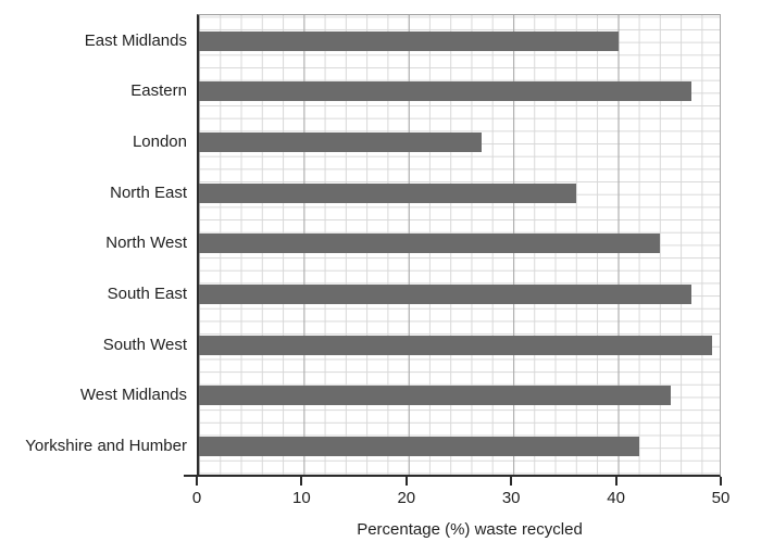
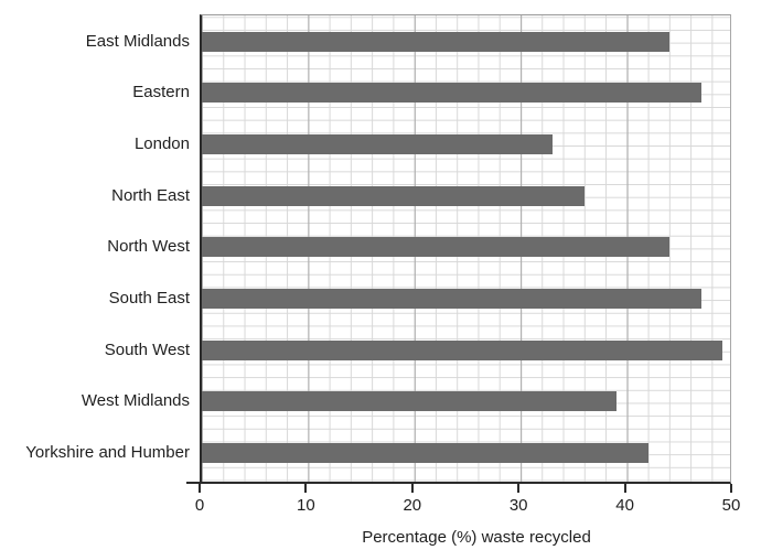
East Midlands: 40 -> 44
London: 27 -> 33
West Midlands: 45 -> 39
